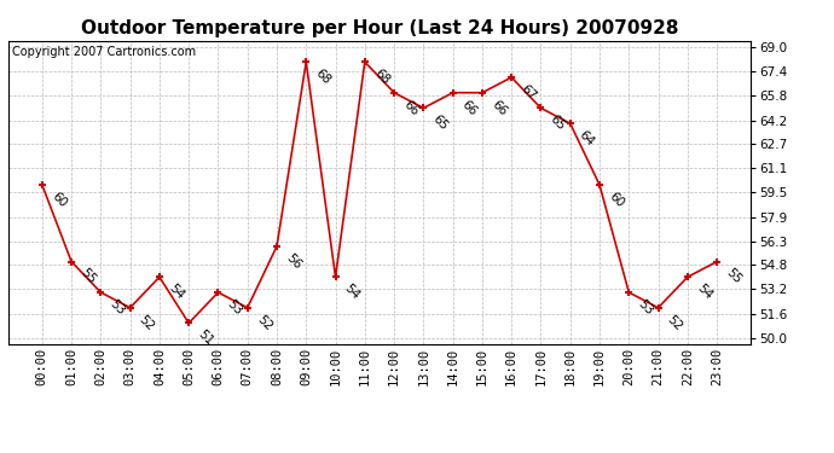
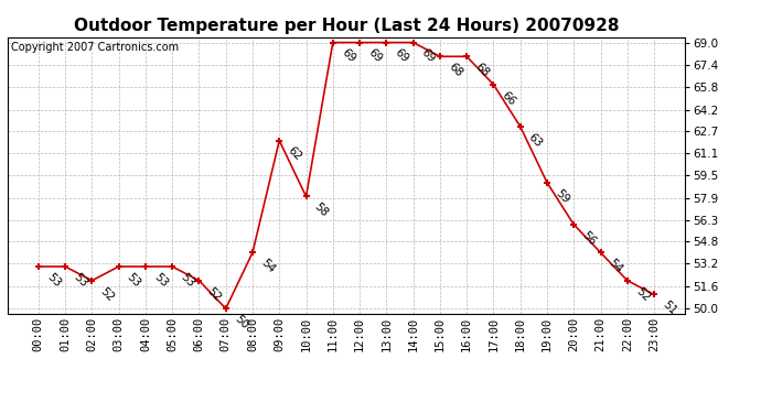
00:00: 60 -> 53
01:00: 55 -> 53
02:00: 53 -> 52
03:00: 52 -> 53
04:00: 54 -> 53
05:00: 51 -> 53
06:00: 53 -> 52
07:00: 52 -> 50
08:00: 56 -> 54
09:00: 68 -> 62
10:00: 54 -> 58
11:00: 68 -> 69
12:00: 66 -> 69
13:00: 65 -> 69
14:00: 66 -> 69
15:00: 66 -> 68
16:00: 67 -> 68
17:00: 65 -> 66
18:00: 64 -> 63
19:00: 60 -> 59
20:00: 53 -> 56
21:00: 52 -> 54
22:00: 54 -> 52
23:00: 55 -> 51
